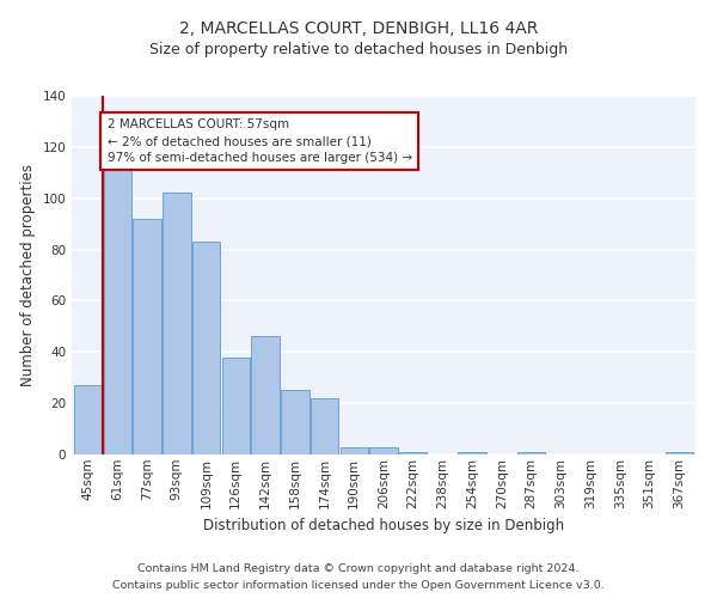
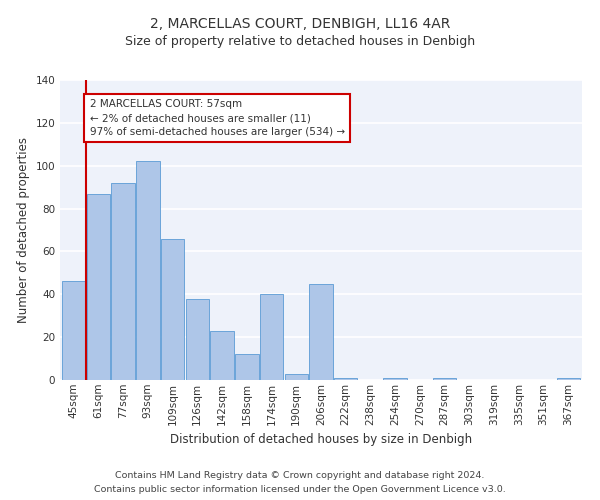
45sqm: 27 -> 46
61sqm: 111 -> 87
109sqm: 83 -> 66
142sqm: 46 -> 23
158sqm: 25 -> 12
174sqm: 22 -> 40
206sqm: 3 -> 45
